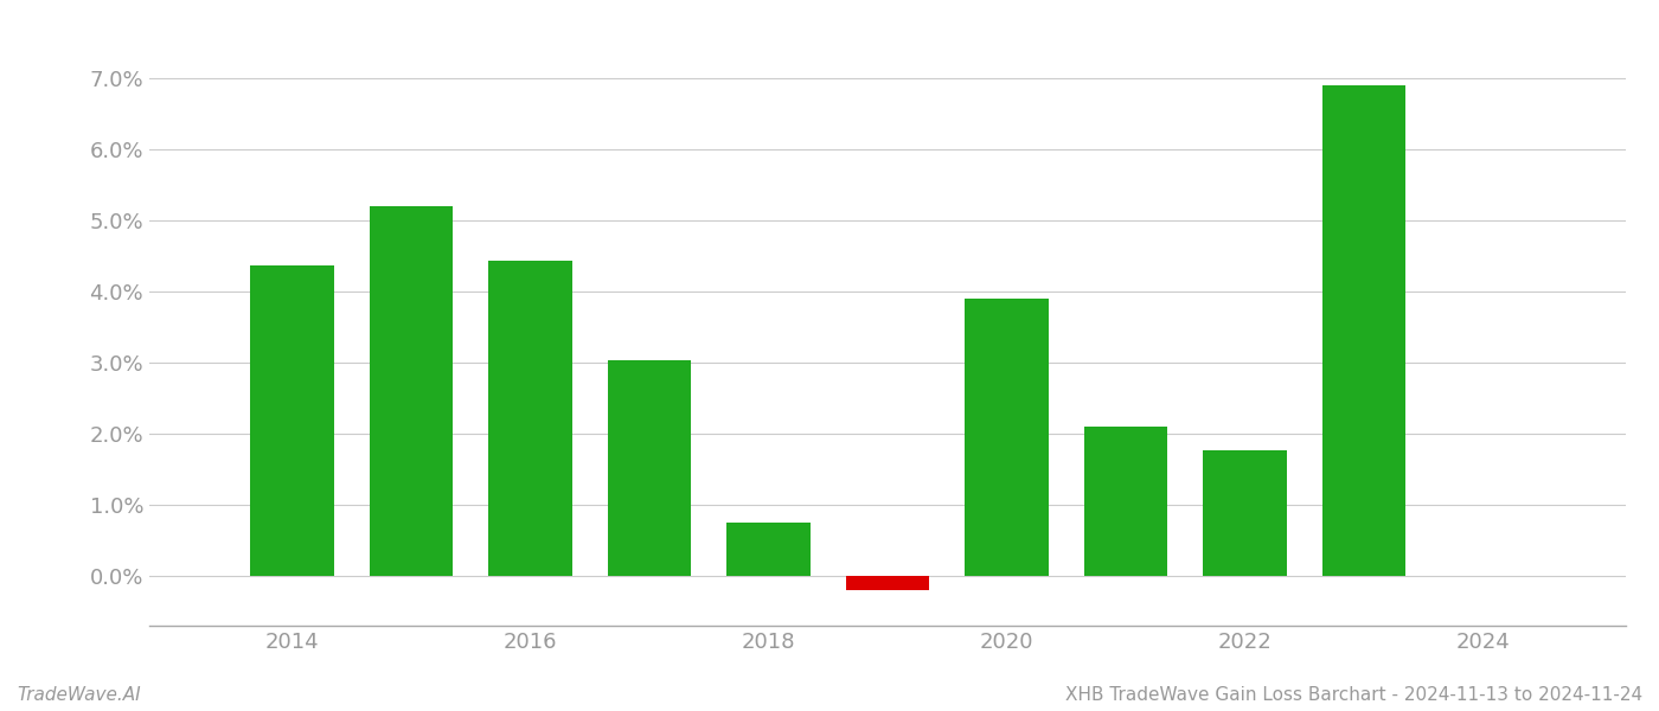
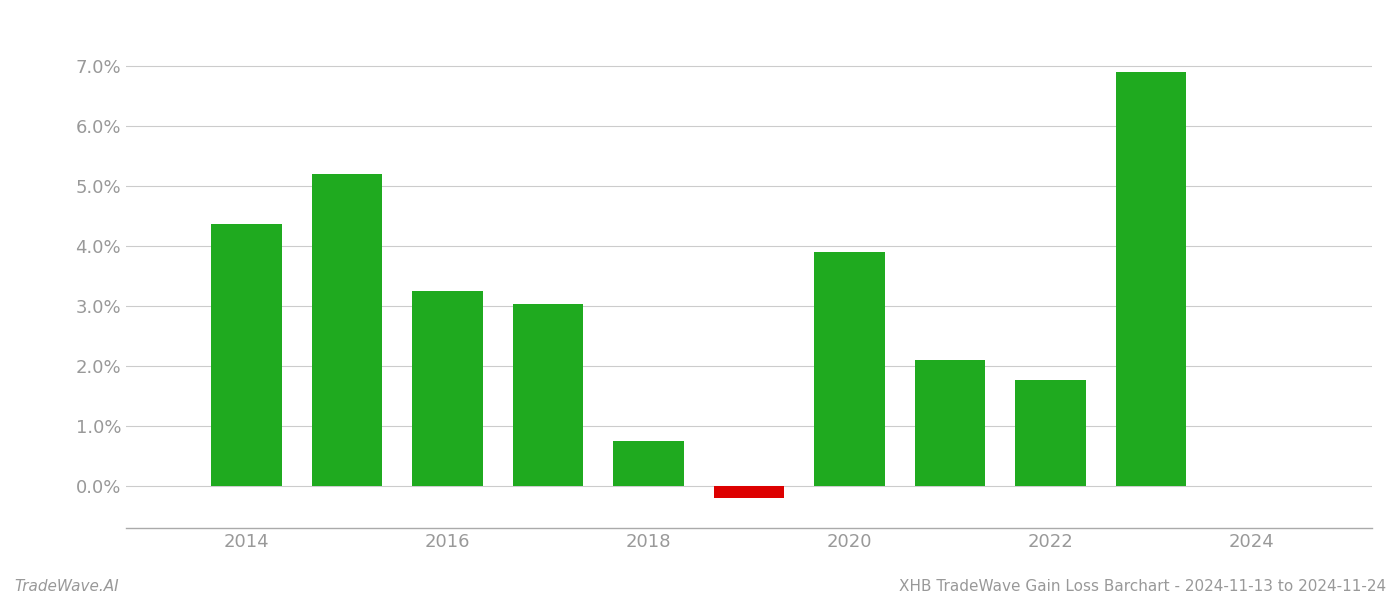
2016: 4.44% -> 3.25%
